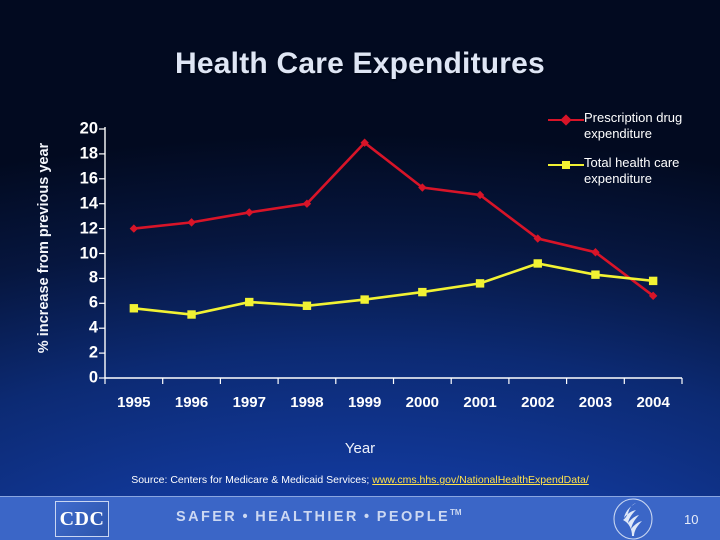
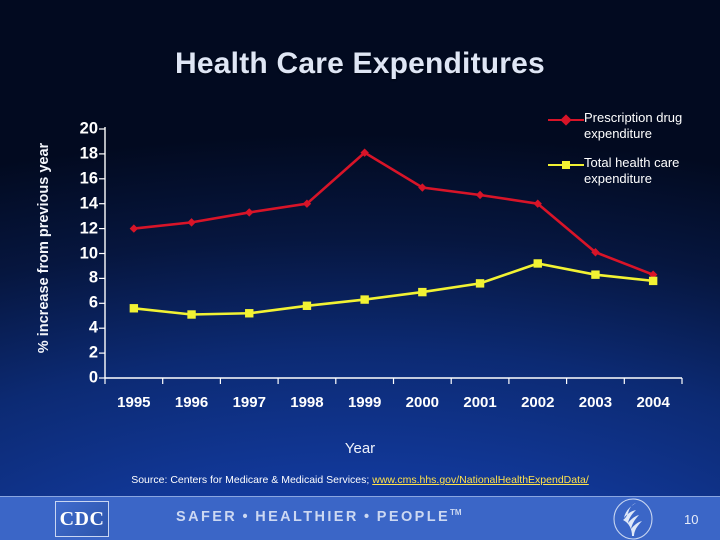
Total health care expenditure/1997: 6.1 -> 5.2
Prescription drug expenditure/1999: 18.9 -> 18.1
Prescription drug expenditure/2002: 11.2 -> 14.0
Prescription drug expenditure/2004: 6.6 -> 8.3
